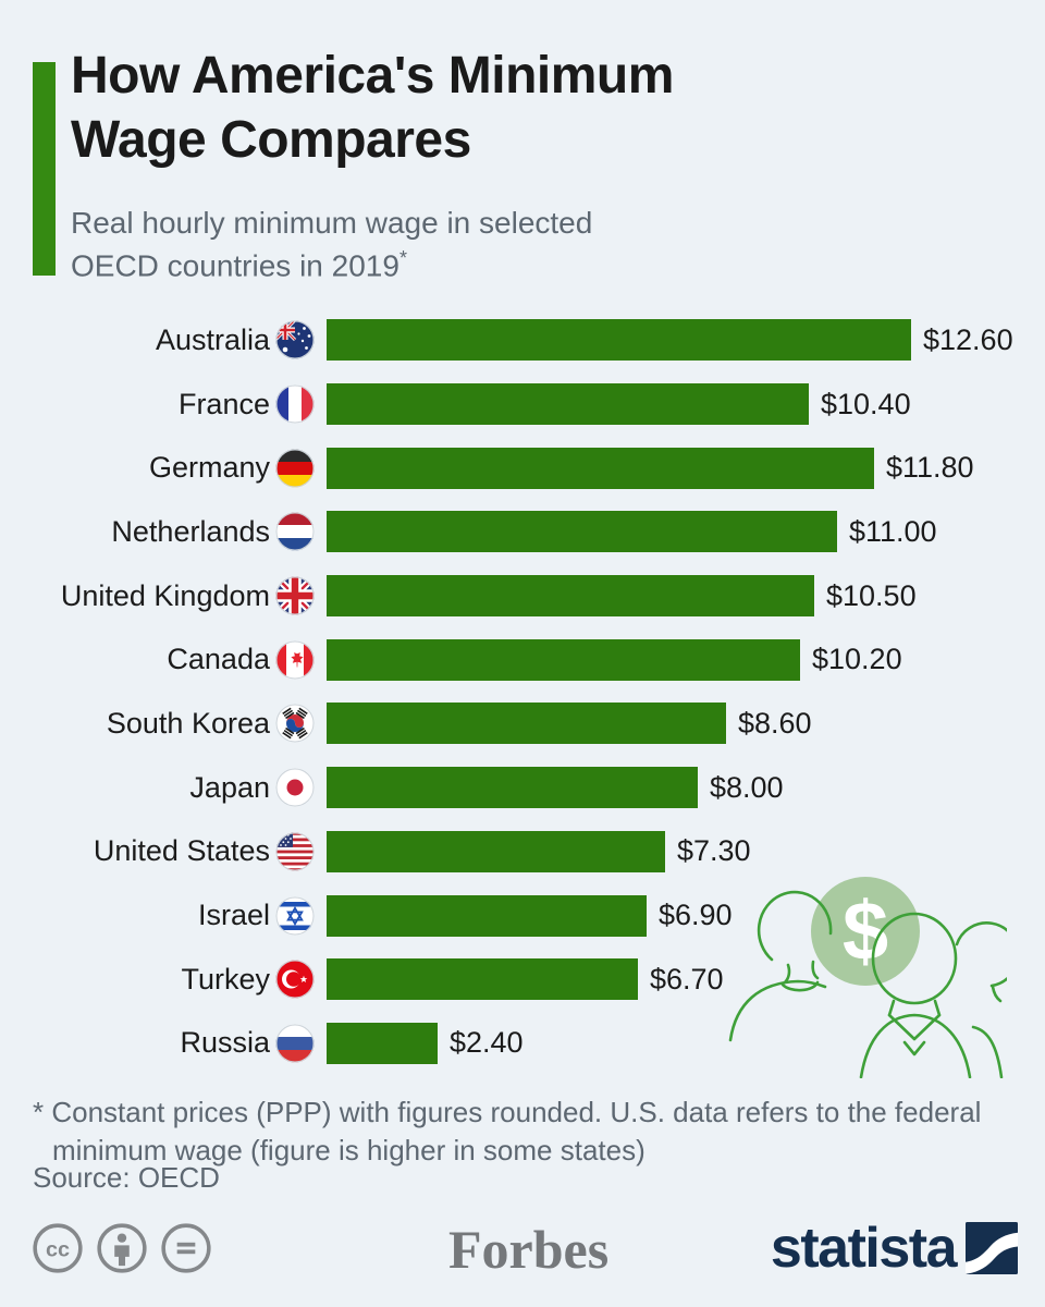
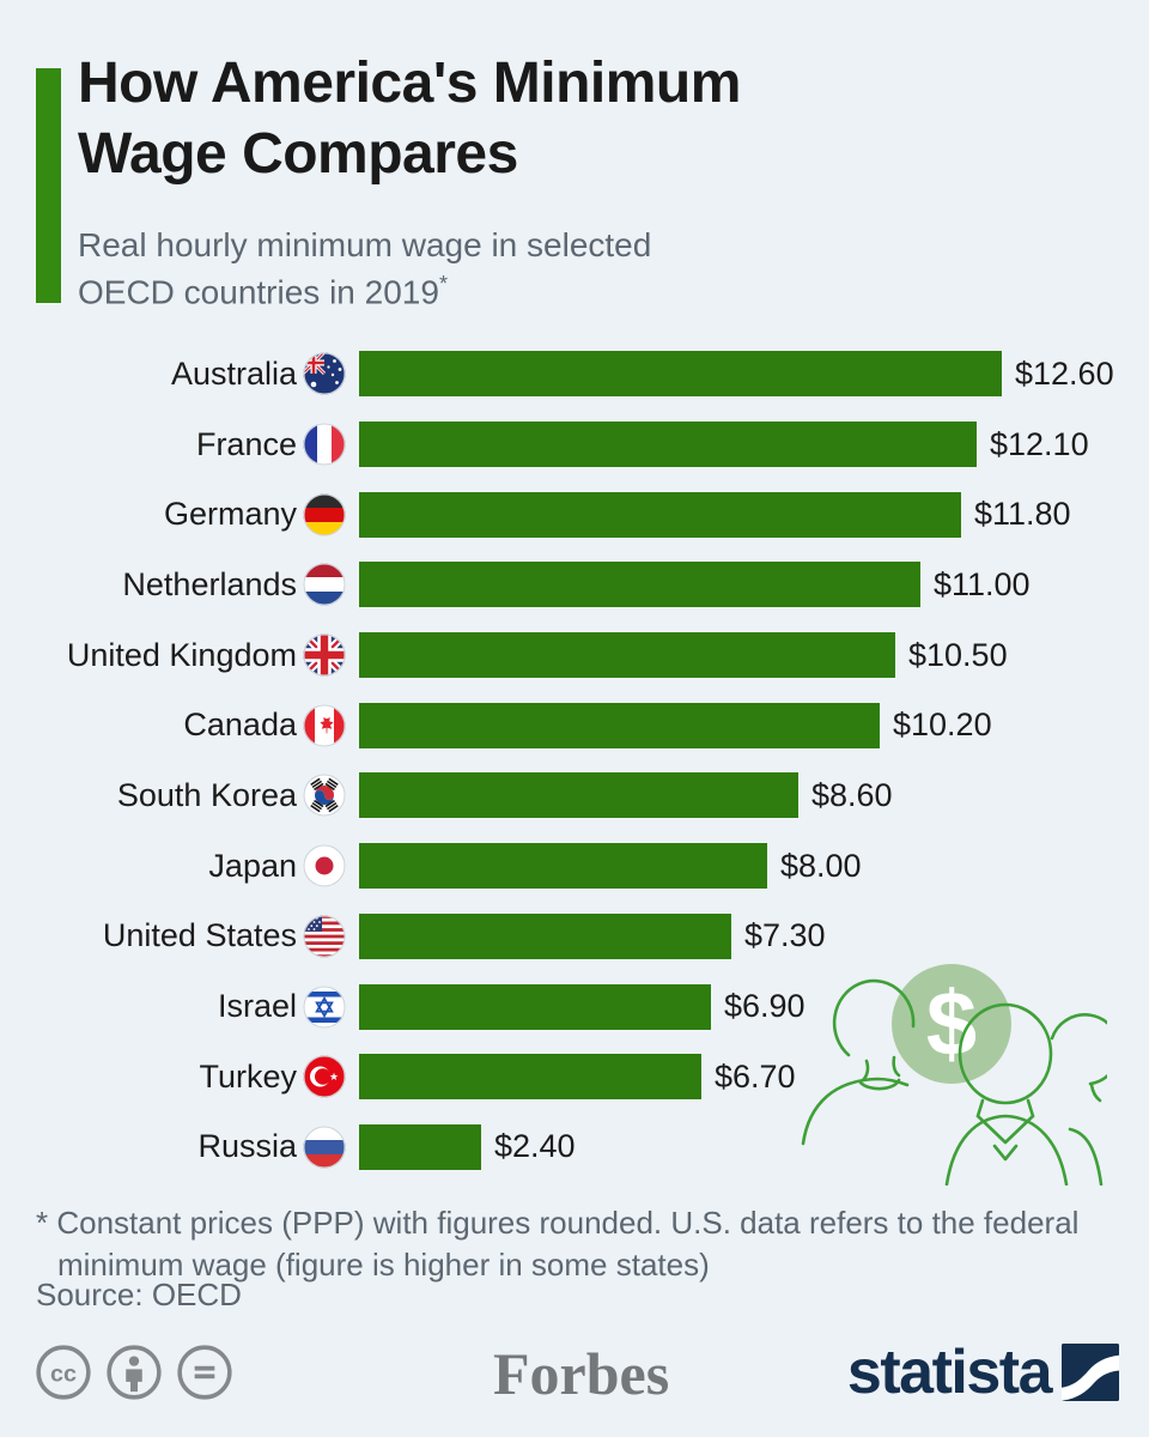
France: $10.40 -> $12.10
